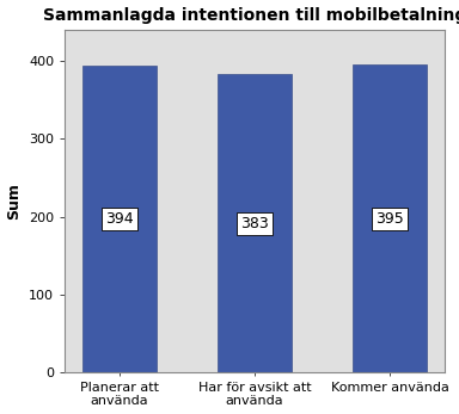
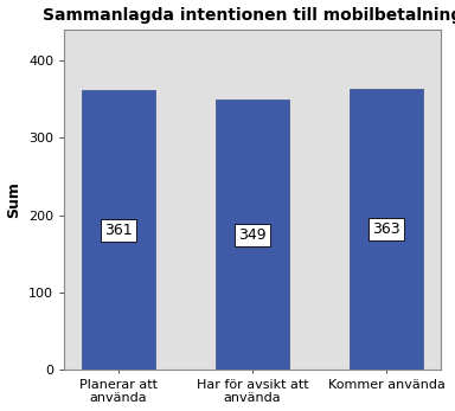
Planerar att använda: 394 -> 361
Har för avsikt att använda: 383 -> 349
Kommer använda: 395 -> 363
